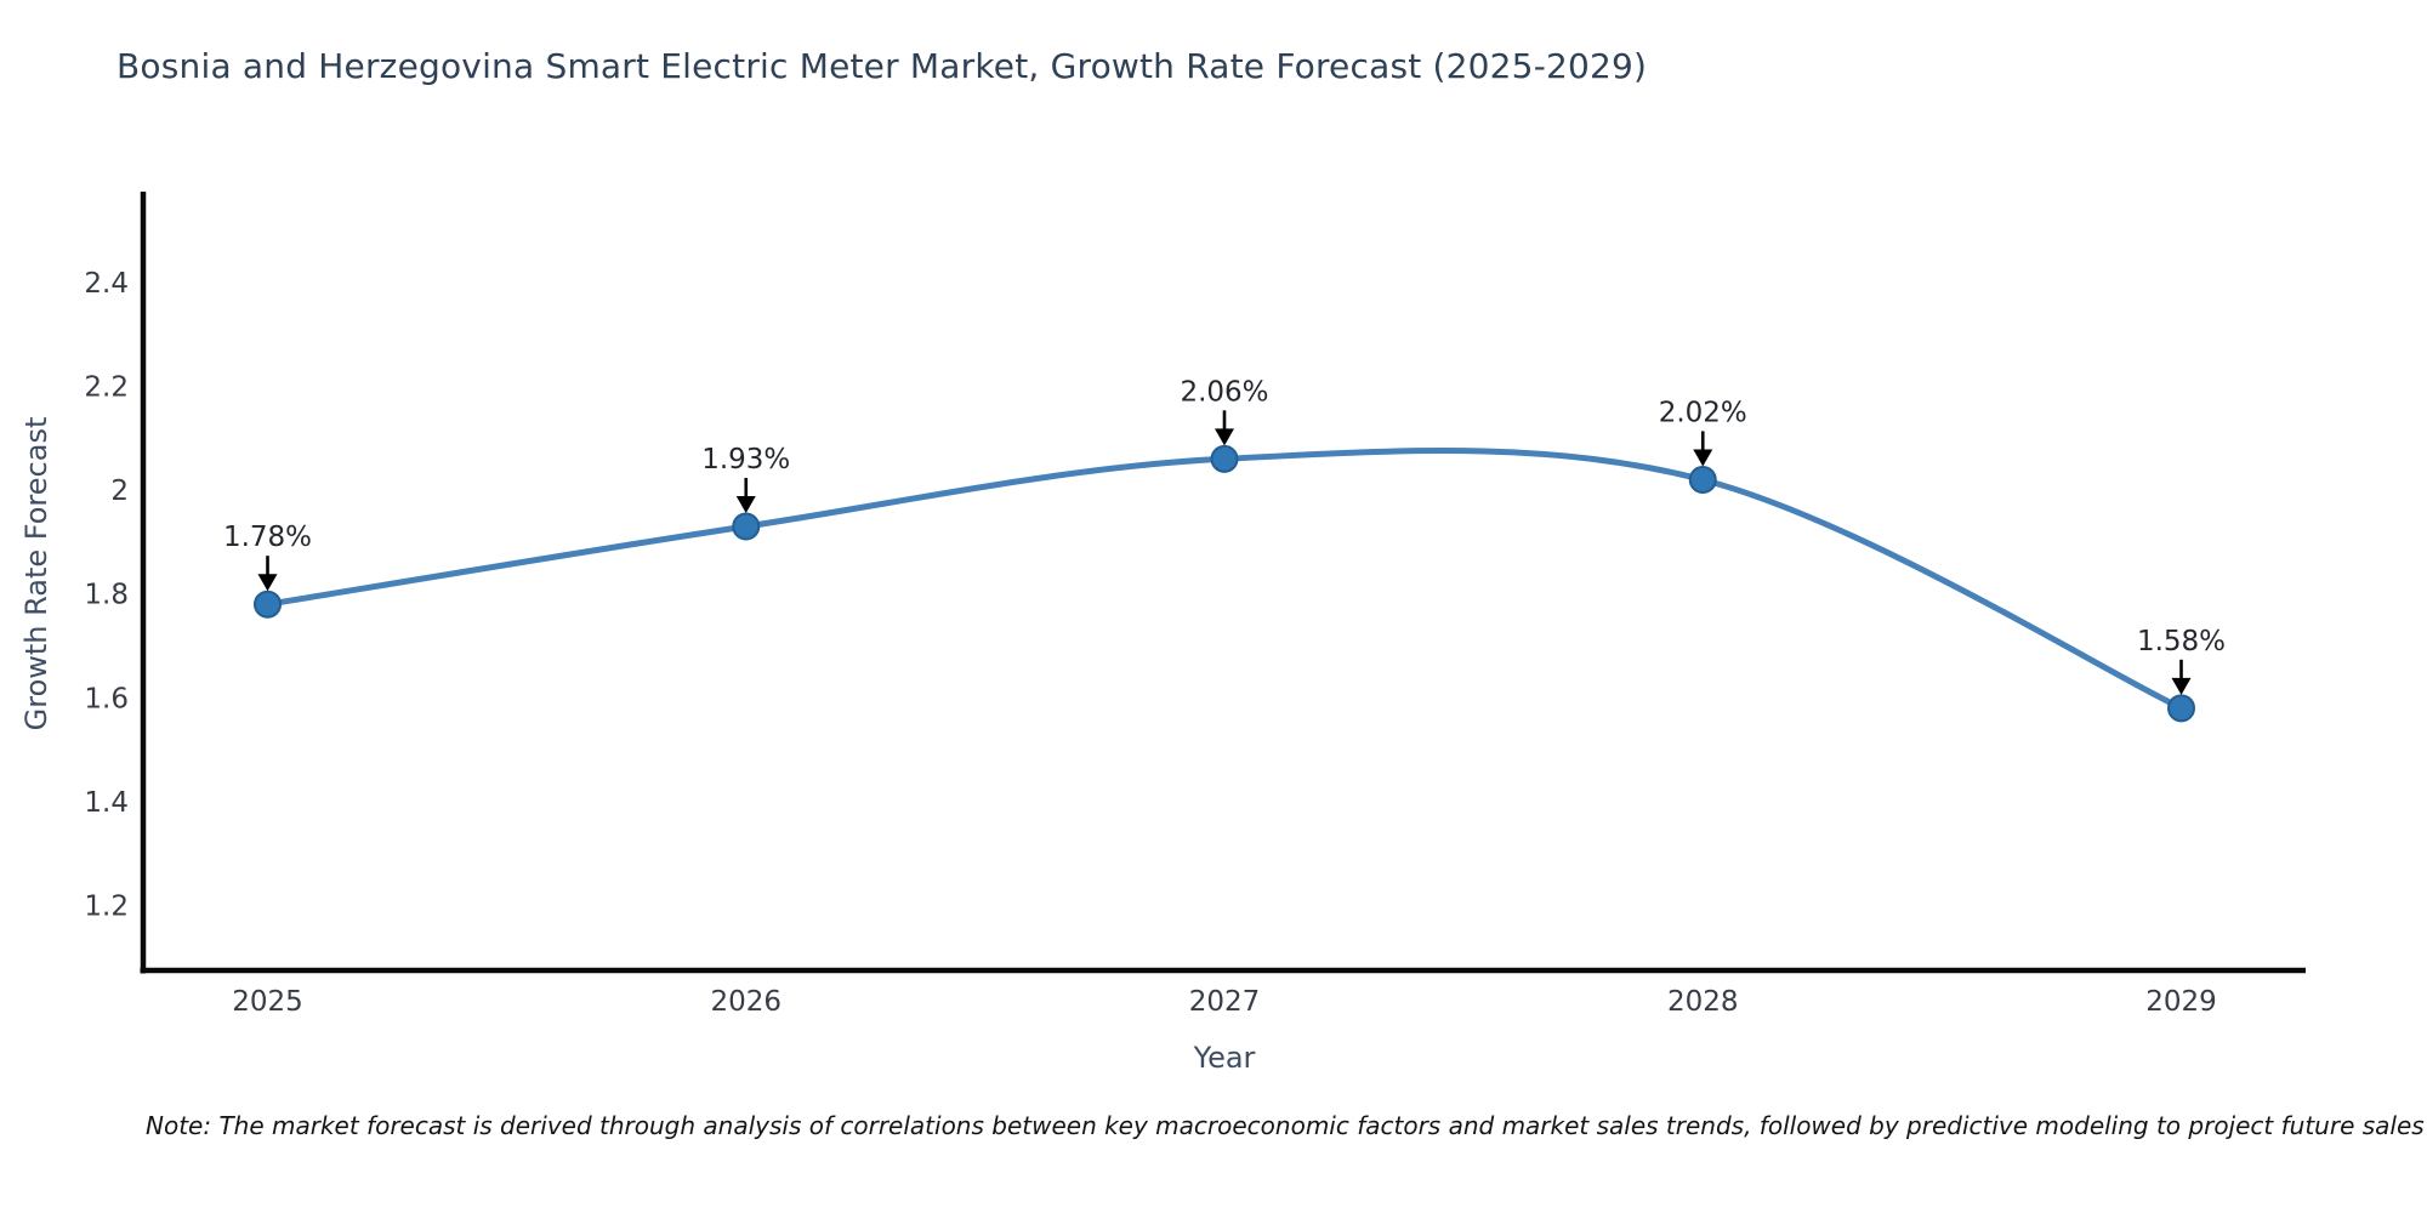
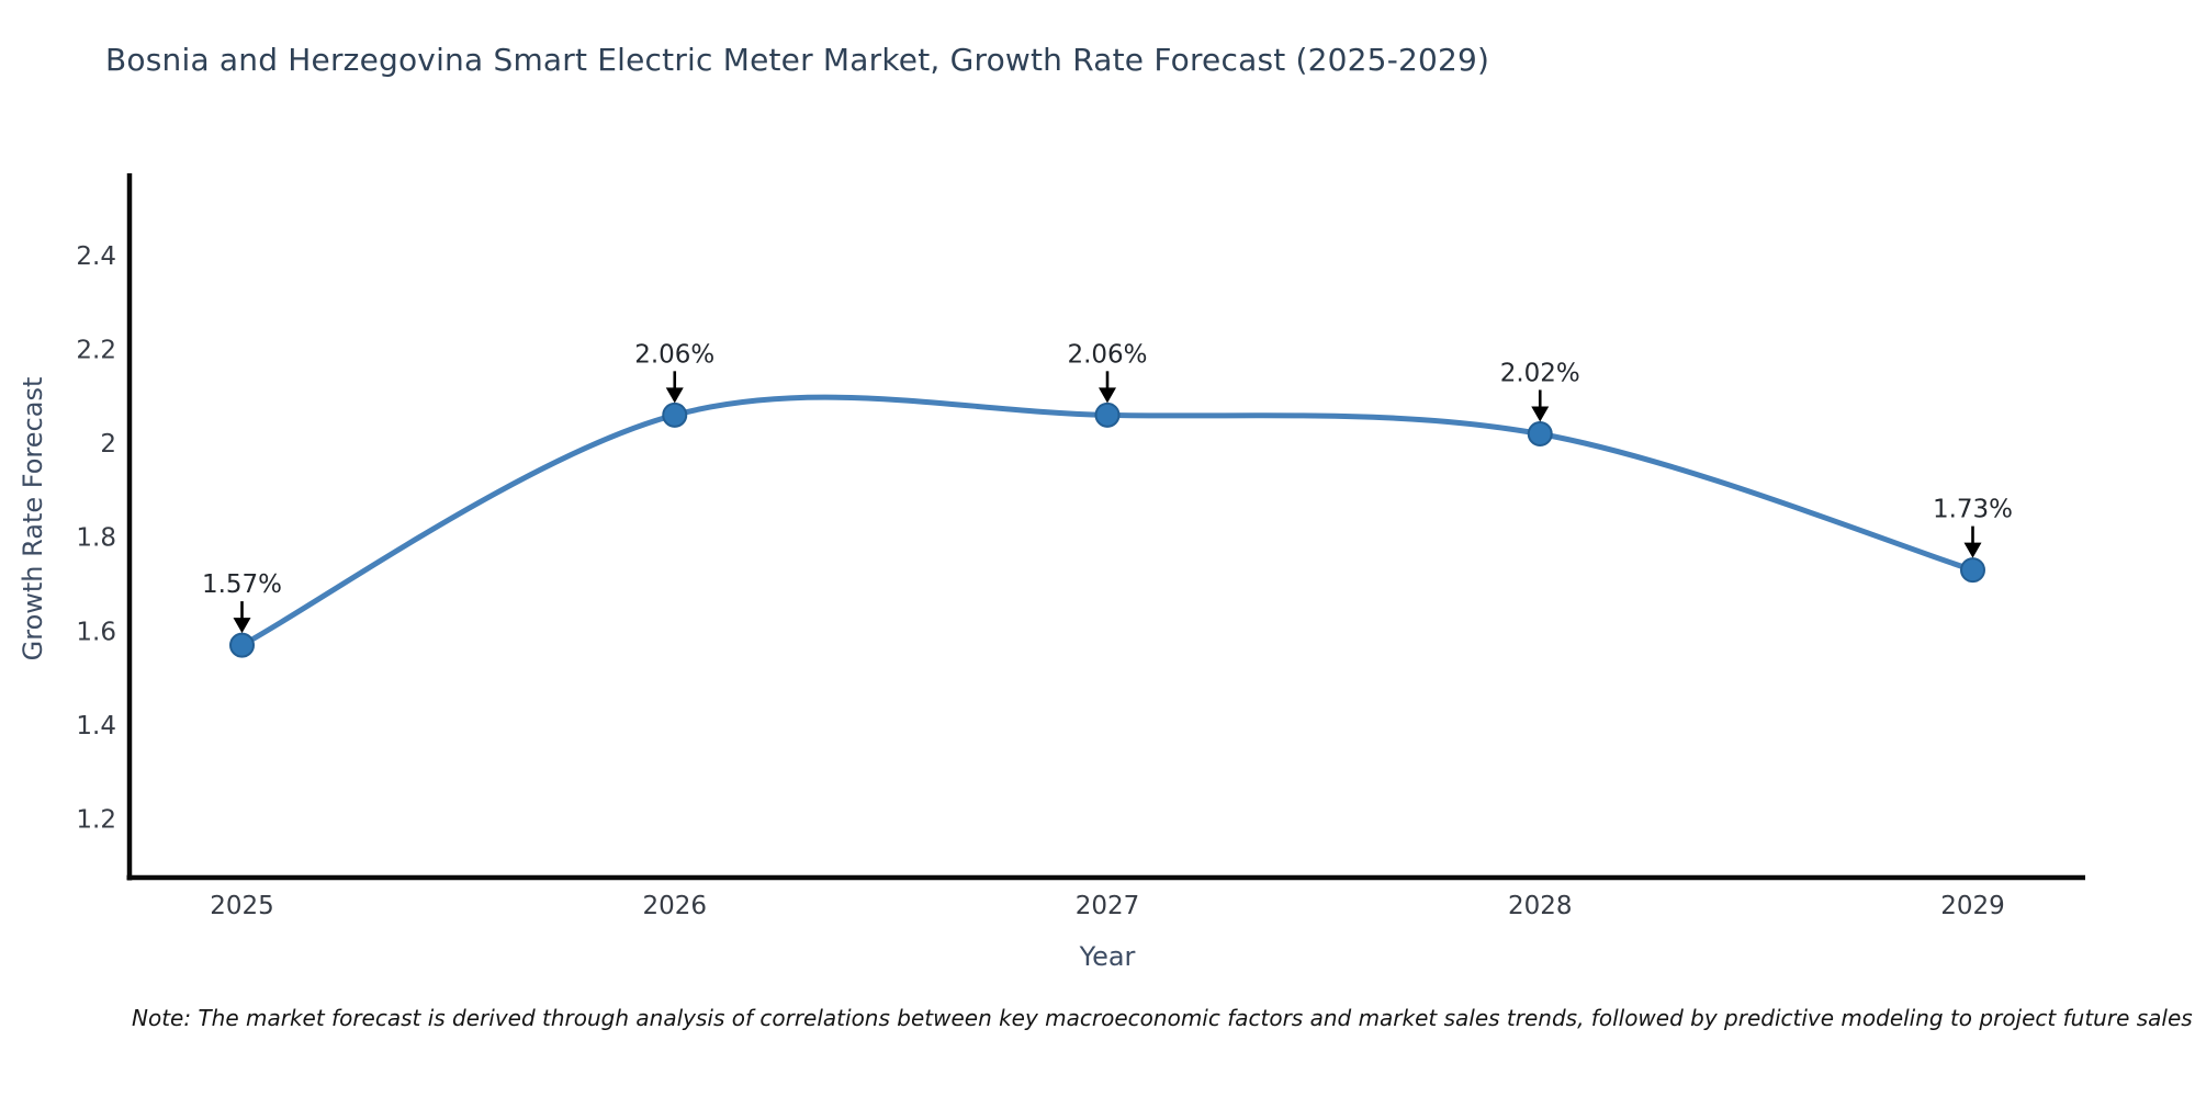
2025: 1.78% -> 1.57%
2026: 1.93% -> 2.06%
2029: 1.58% -> 1.73%
